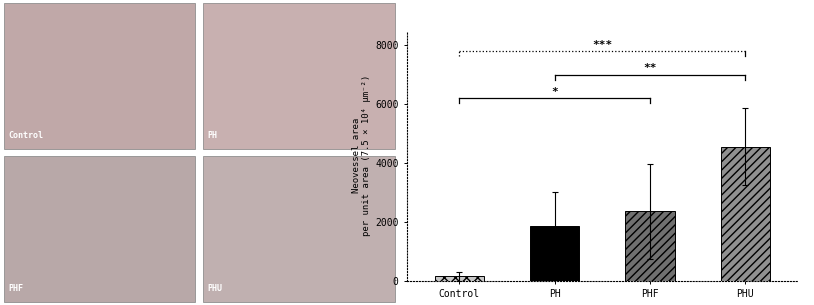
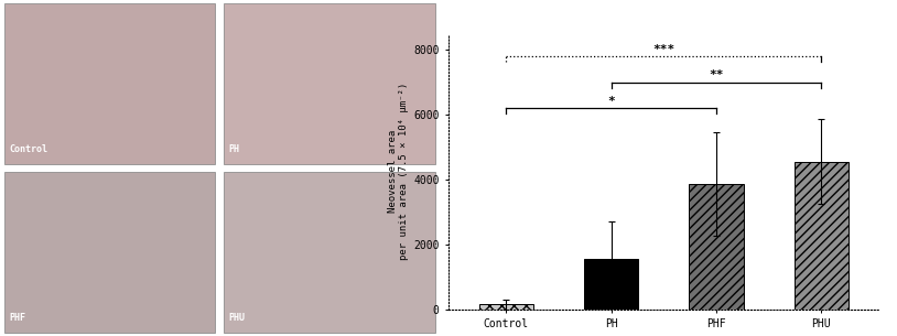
PH: 1850 -> 1550
PHF: 2350 -> 3850
